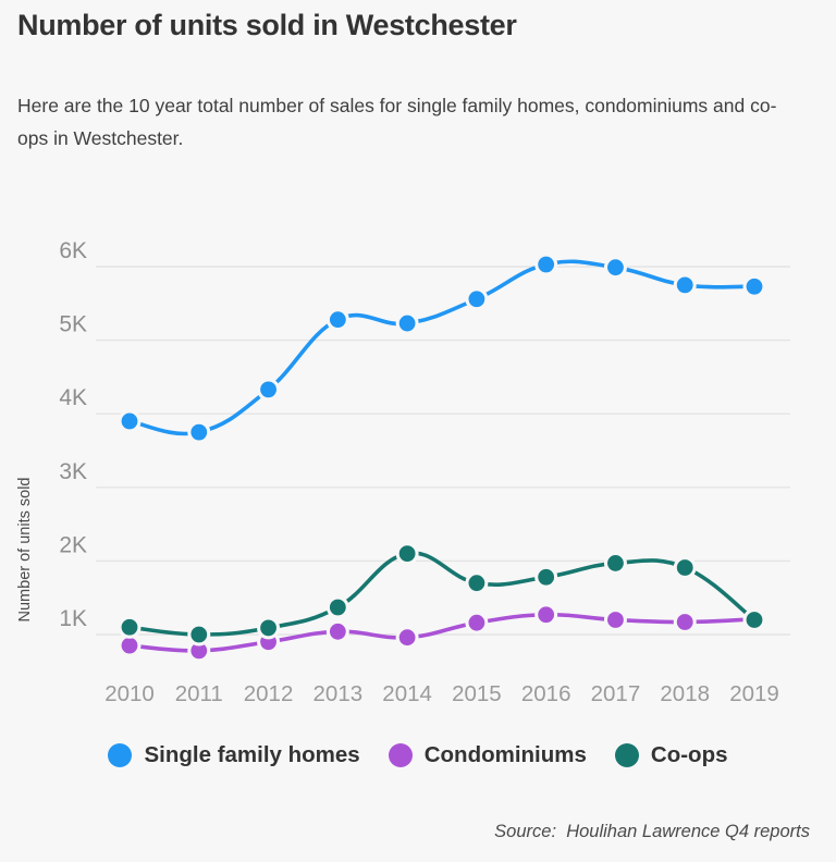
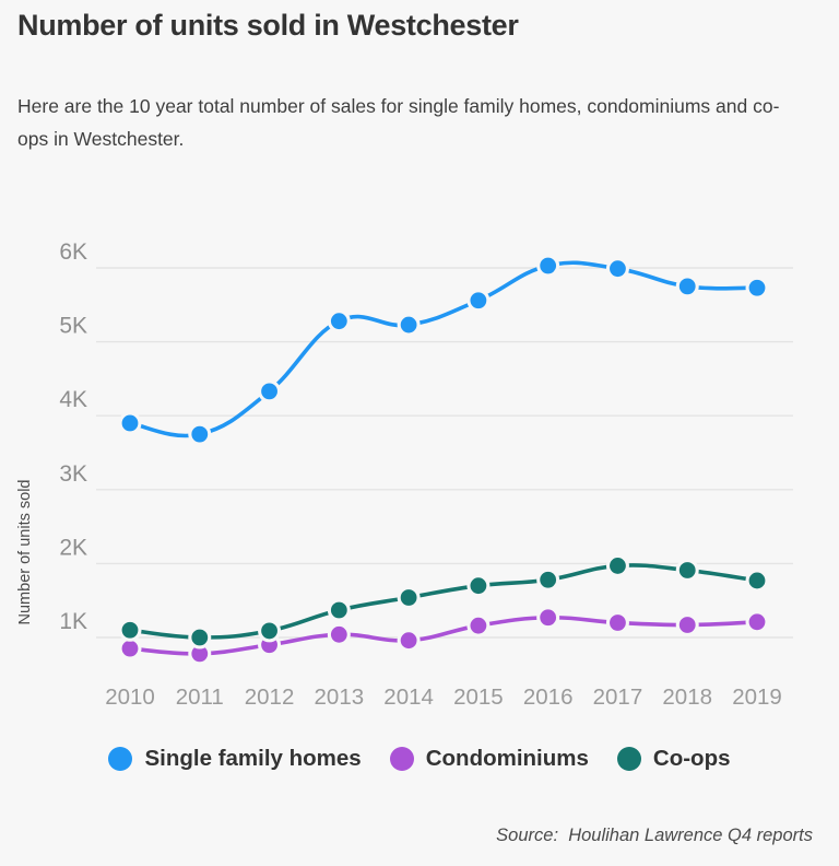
Co-ops/2014: 2.1K -> 1.5K
Co-ops/2019: 1.2K -> 1.8K
